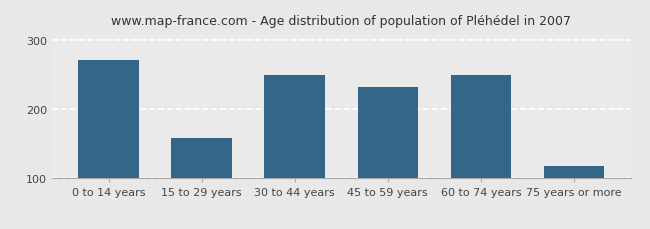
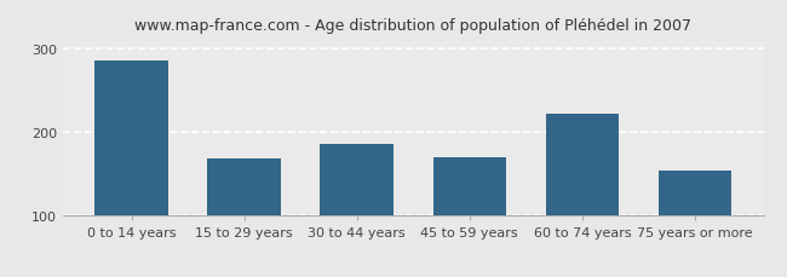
0 to 14 years: 272 -> 286
15 to 29 years: 158 -> 168
30 to 44 years: 250 -> 186
45 to 59 years: 233 -> 170
60 to 74 years: 250 -> 222
75 years or more: 118 -> 154
